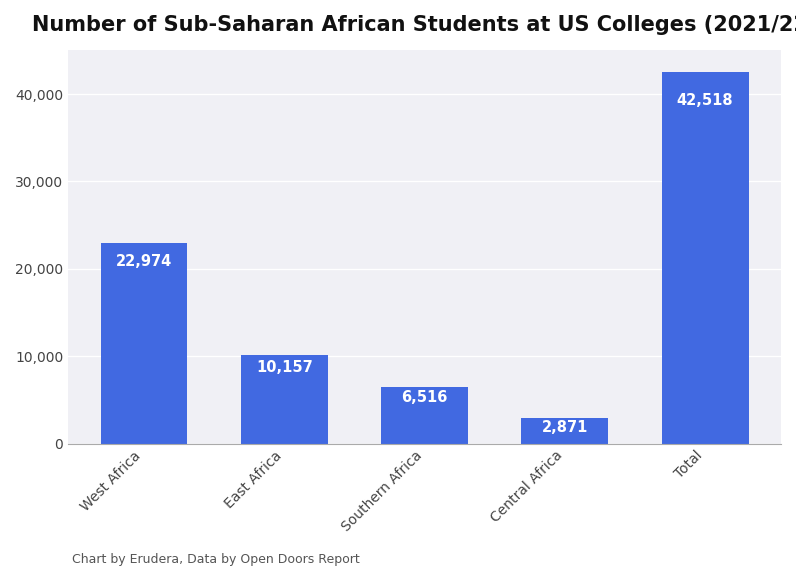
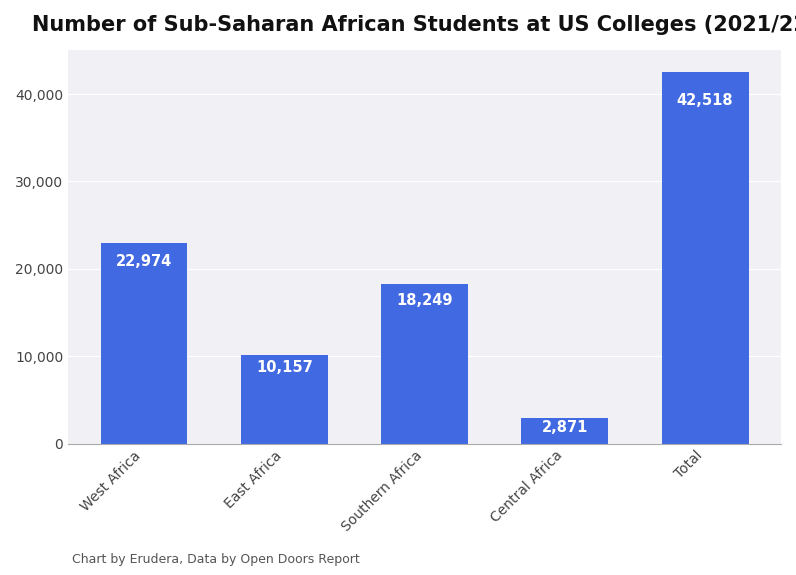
Southern Africa: 6,516 -> 18,249
